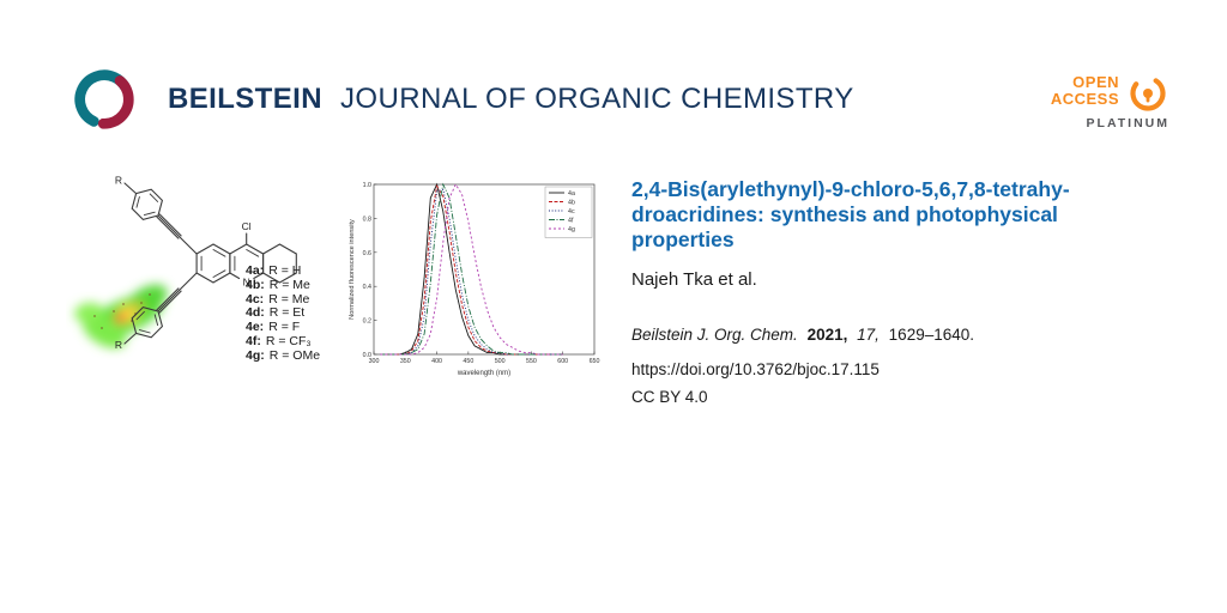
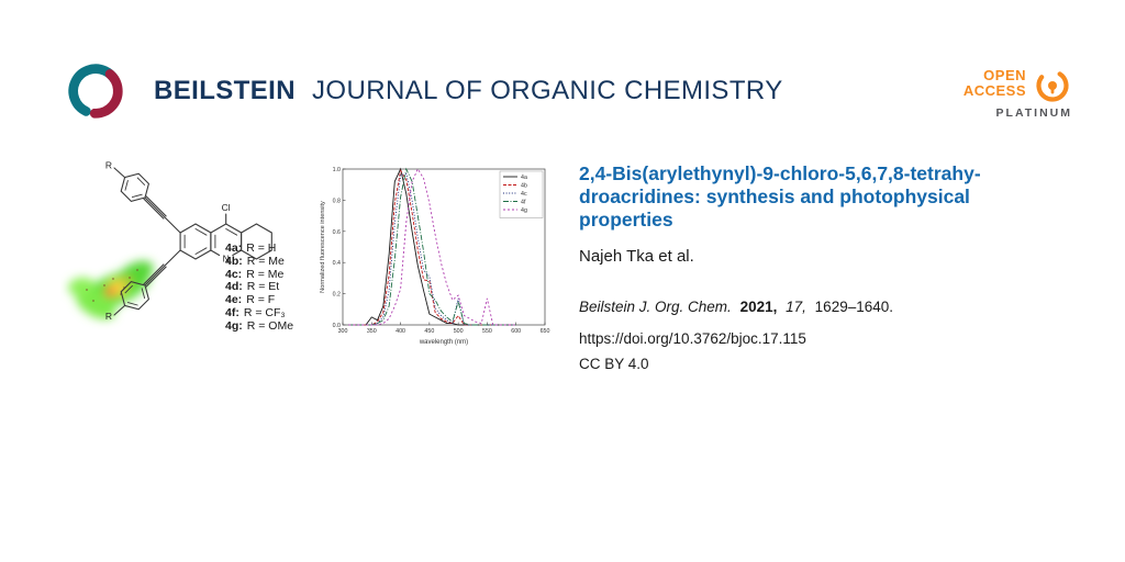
4a/350: 0.01 -> 0.05
4g/400: 0.33 -> 0.23
4a/450: 0.11 -> 0.07
4b/450: 0.16 -> 0.28
4c/450: 0.20 -> 0.31
4f/450: 0.28 -> 0.20
4b/500: 0.01 -> 0.06
4c/500: 0.01 -> 0.17
4f/500: 0.01 -> 0.15
4g/500: 0.10 -> 0.19
4g/550: 0.01 -> 0.17
